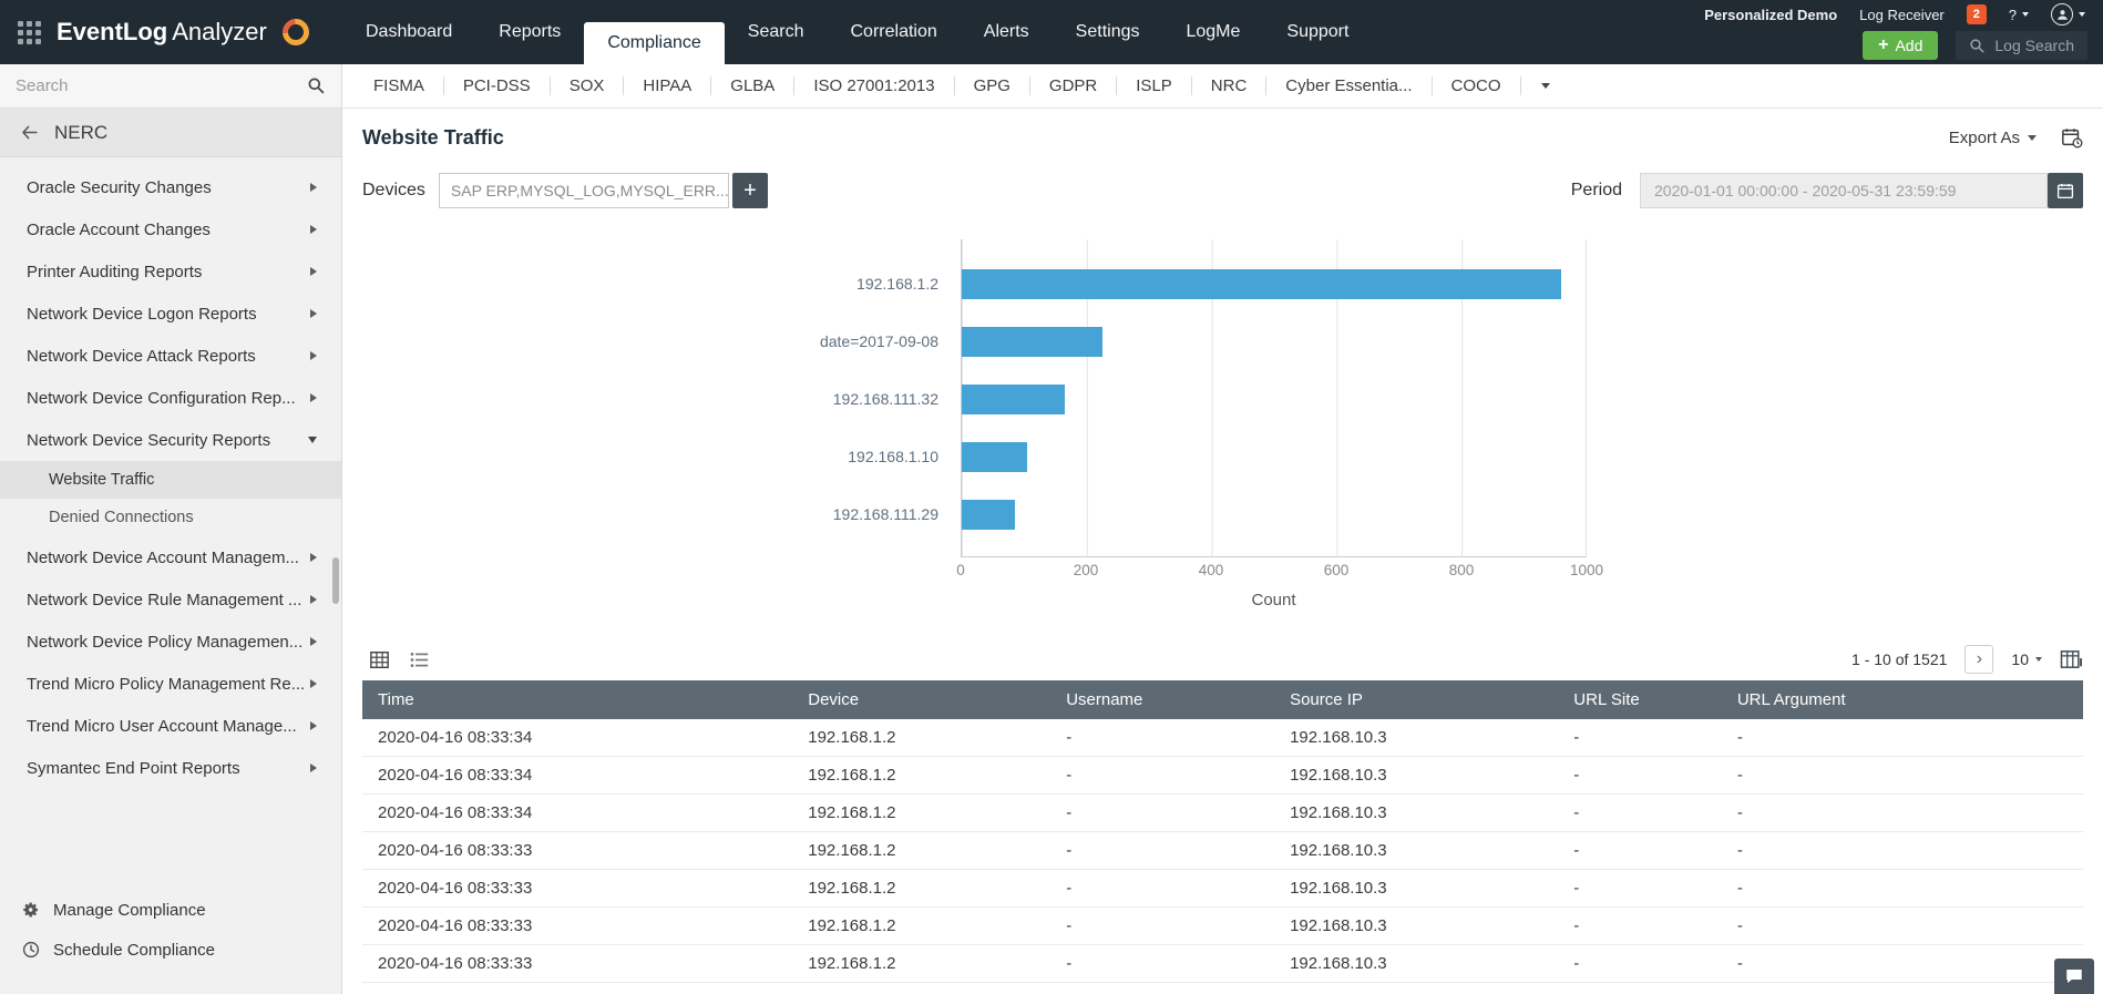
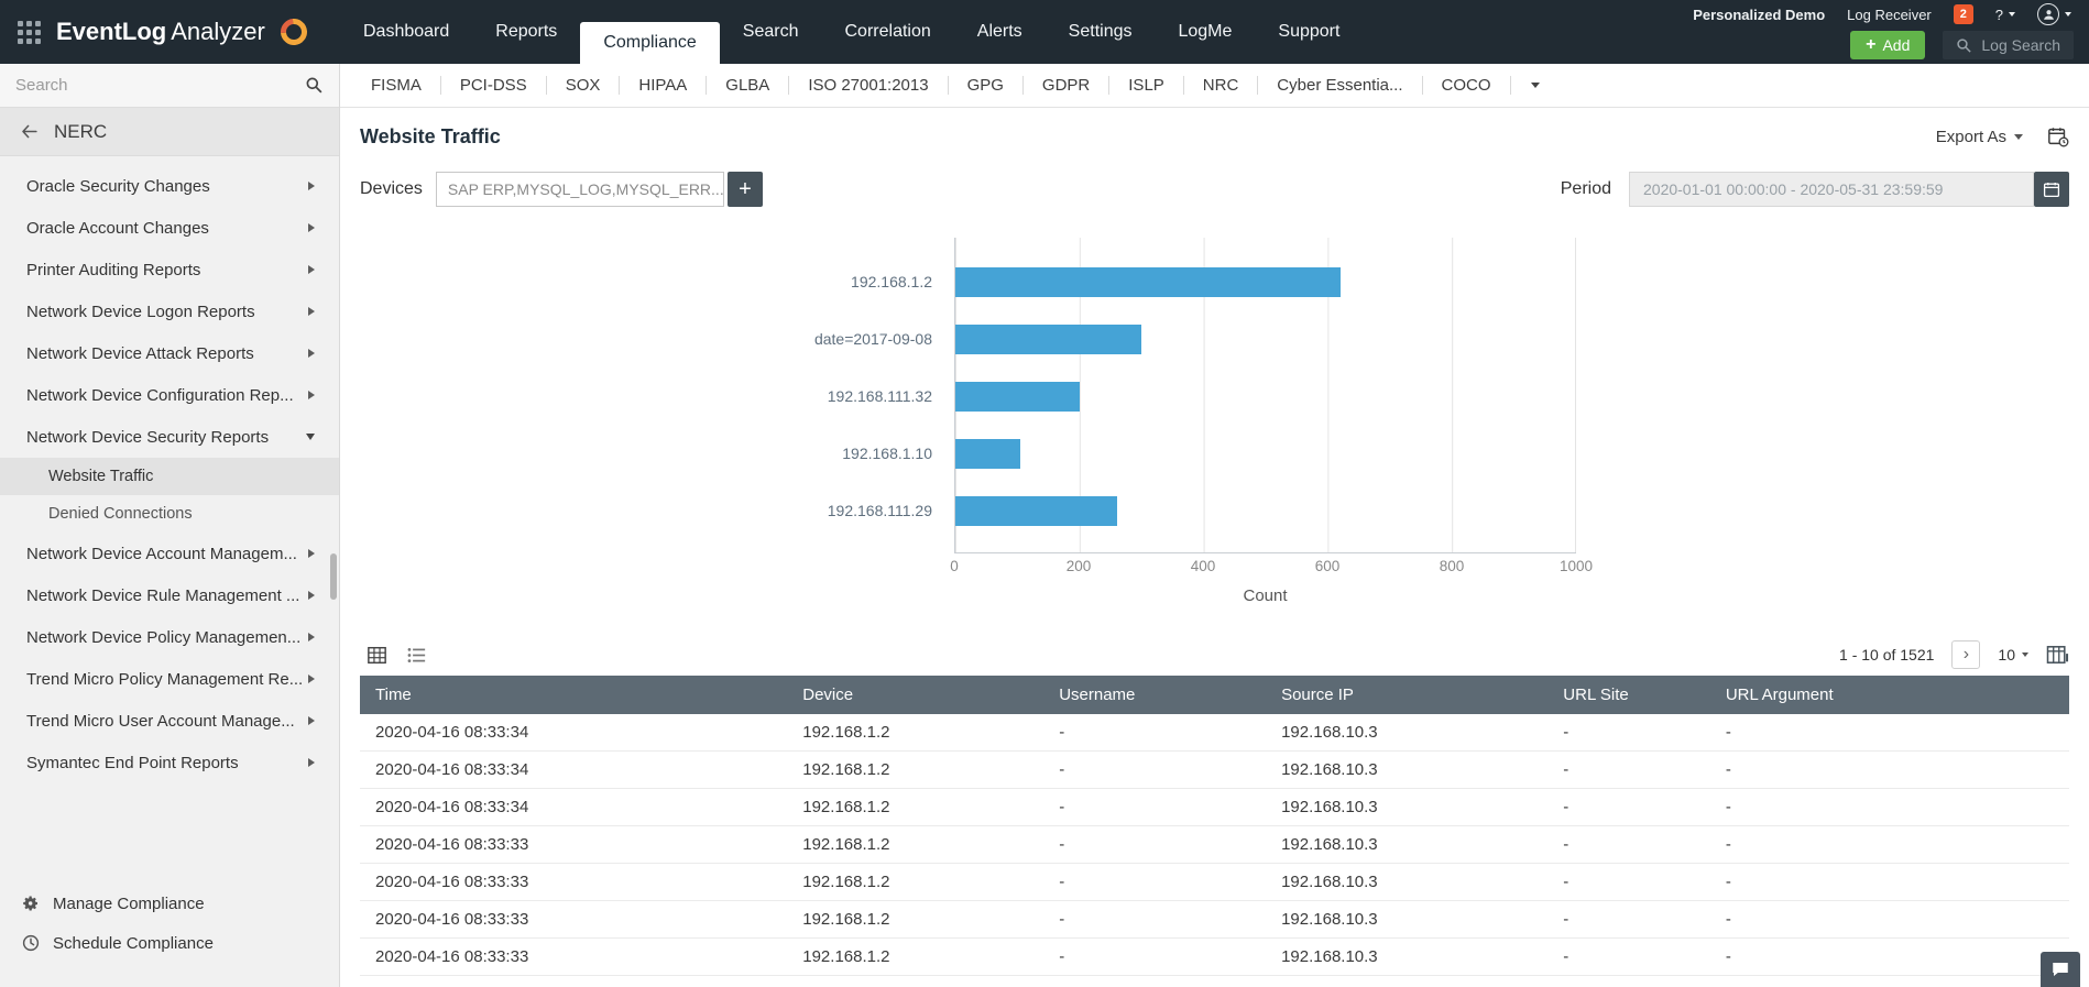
192.168.1.2: 960 -> 620
date=2017-09-08: 220 -> 300
192.168.111.32: 160 -> 200
192.168.111.29: 80 -> 260
